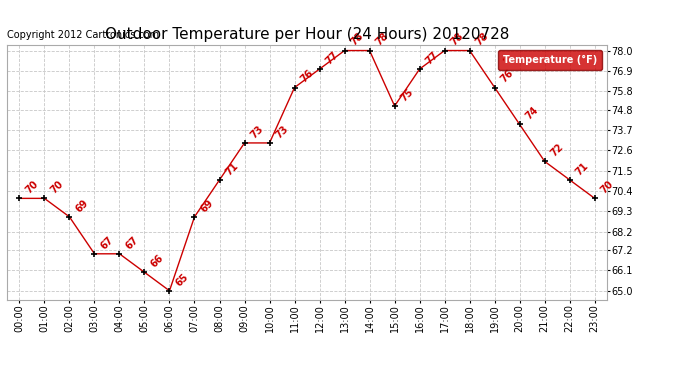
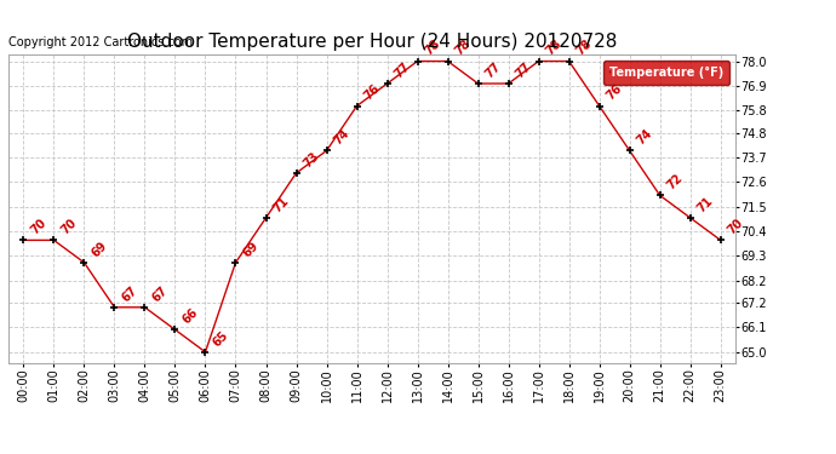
10:00: 73 -> 74
15:00: 75 -> 77
